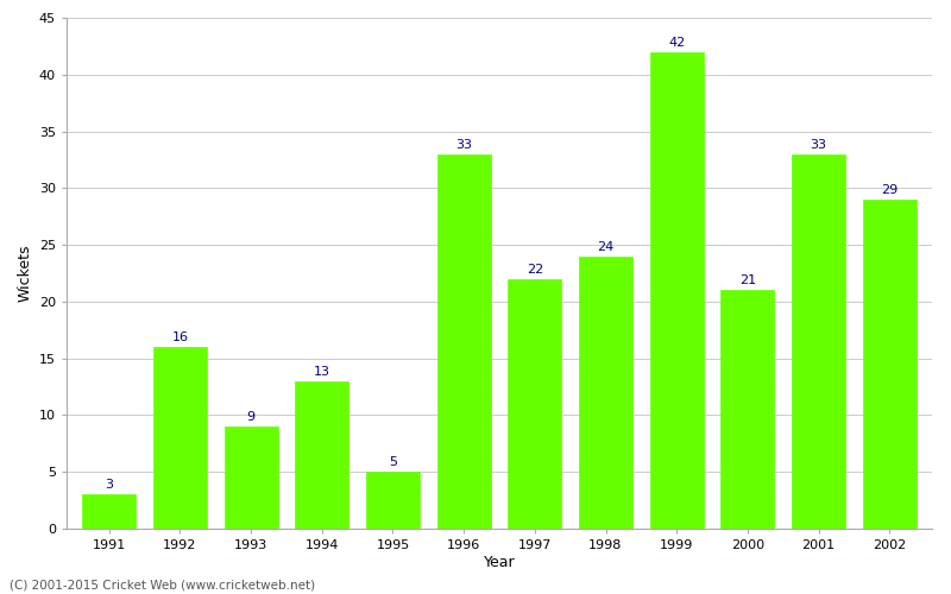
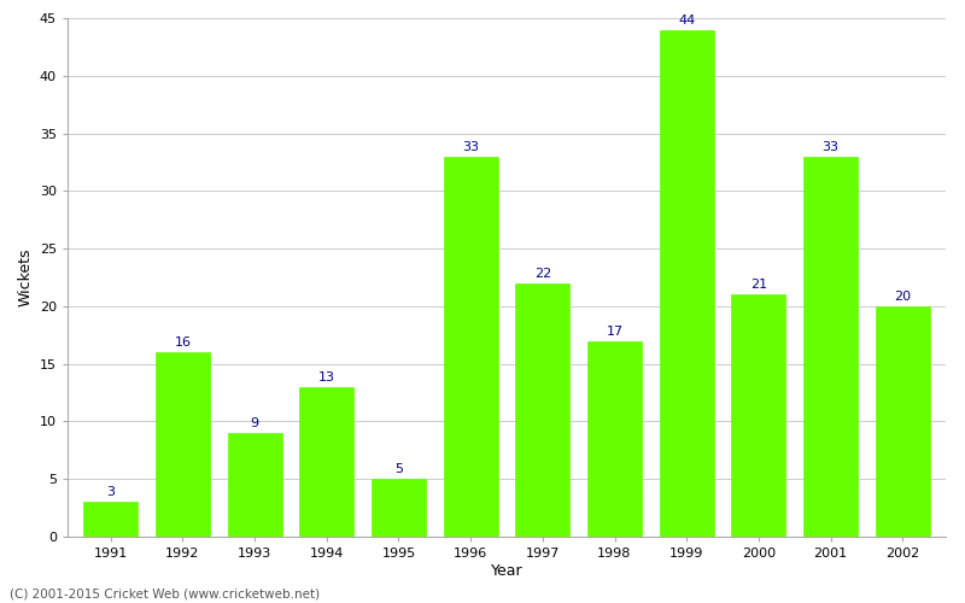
1998: 24 -> 17
1999: 42 -> 44
2002: 29 -> 20
